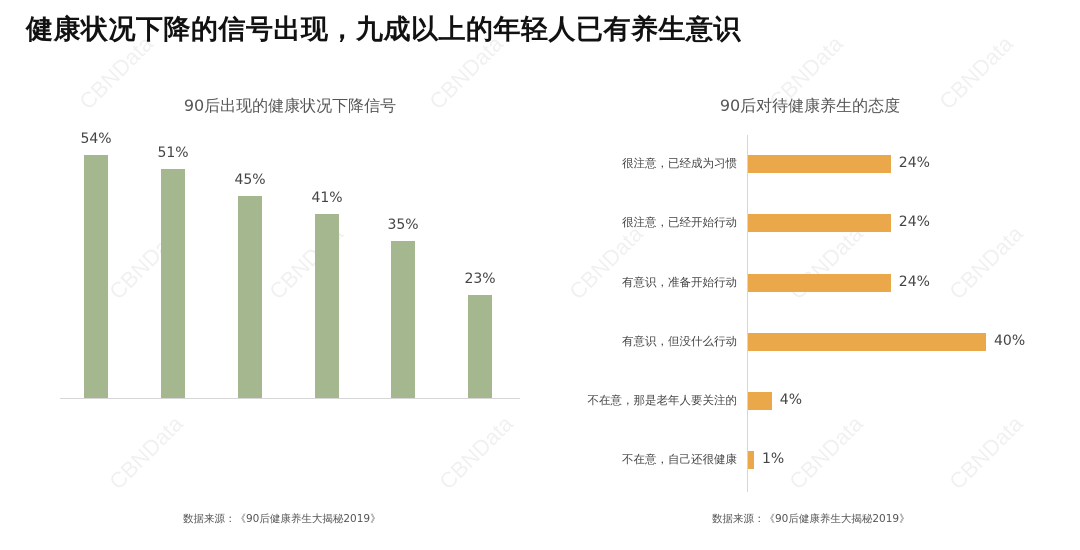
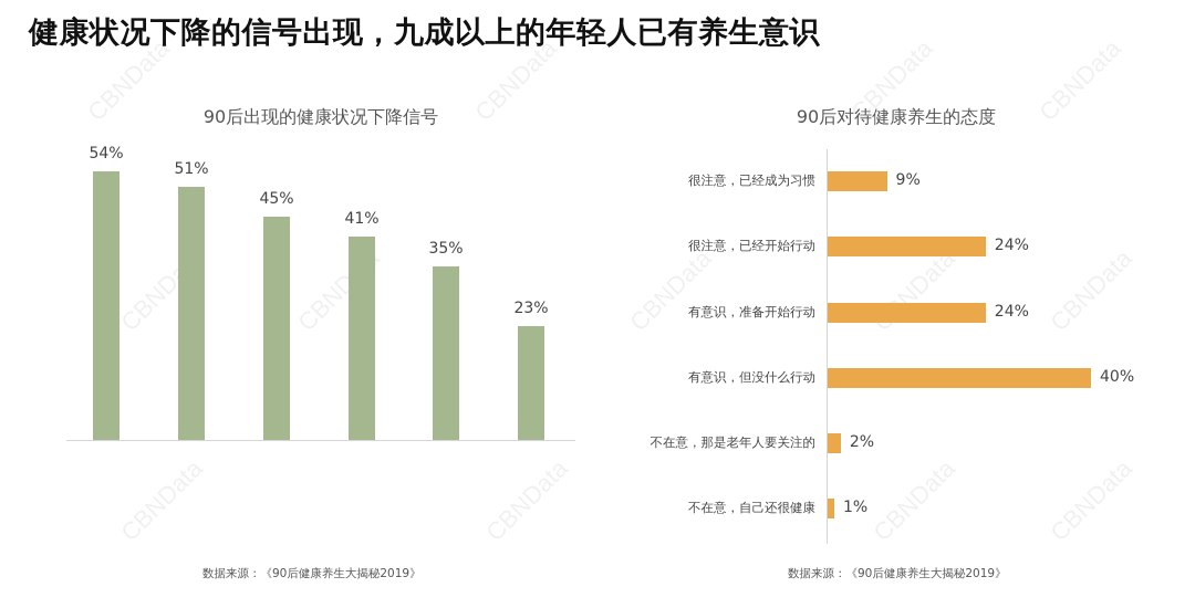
90后对待健康养生的态度/很注意，已经成为习惯: 24% -> 9%
90后对待健康养生的态度/不在意，那是老年人要关注的: 4% -> 2%
